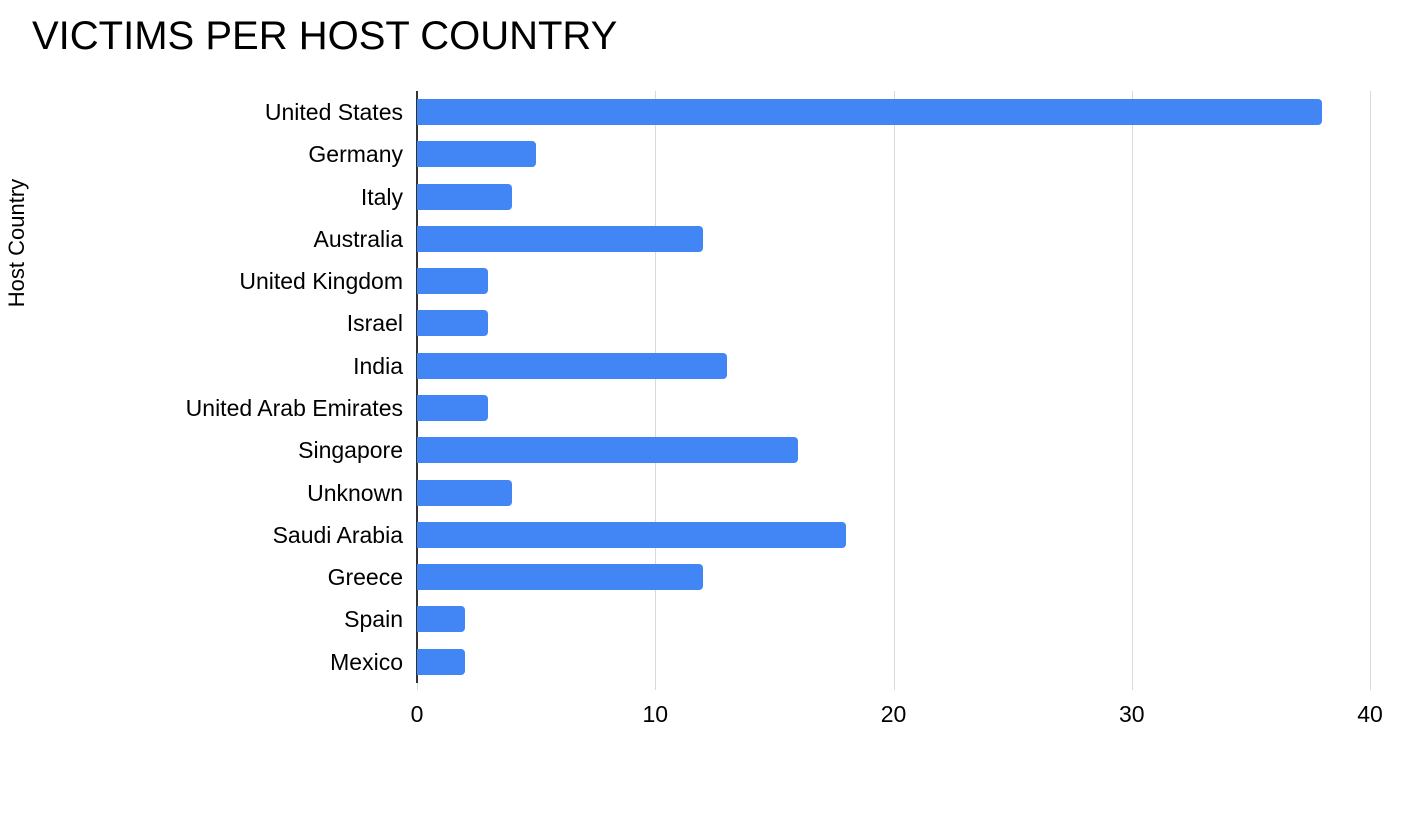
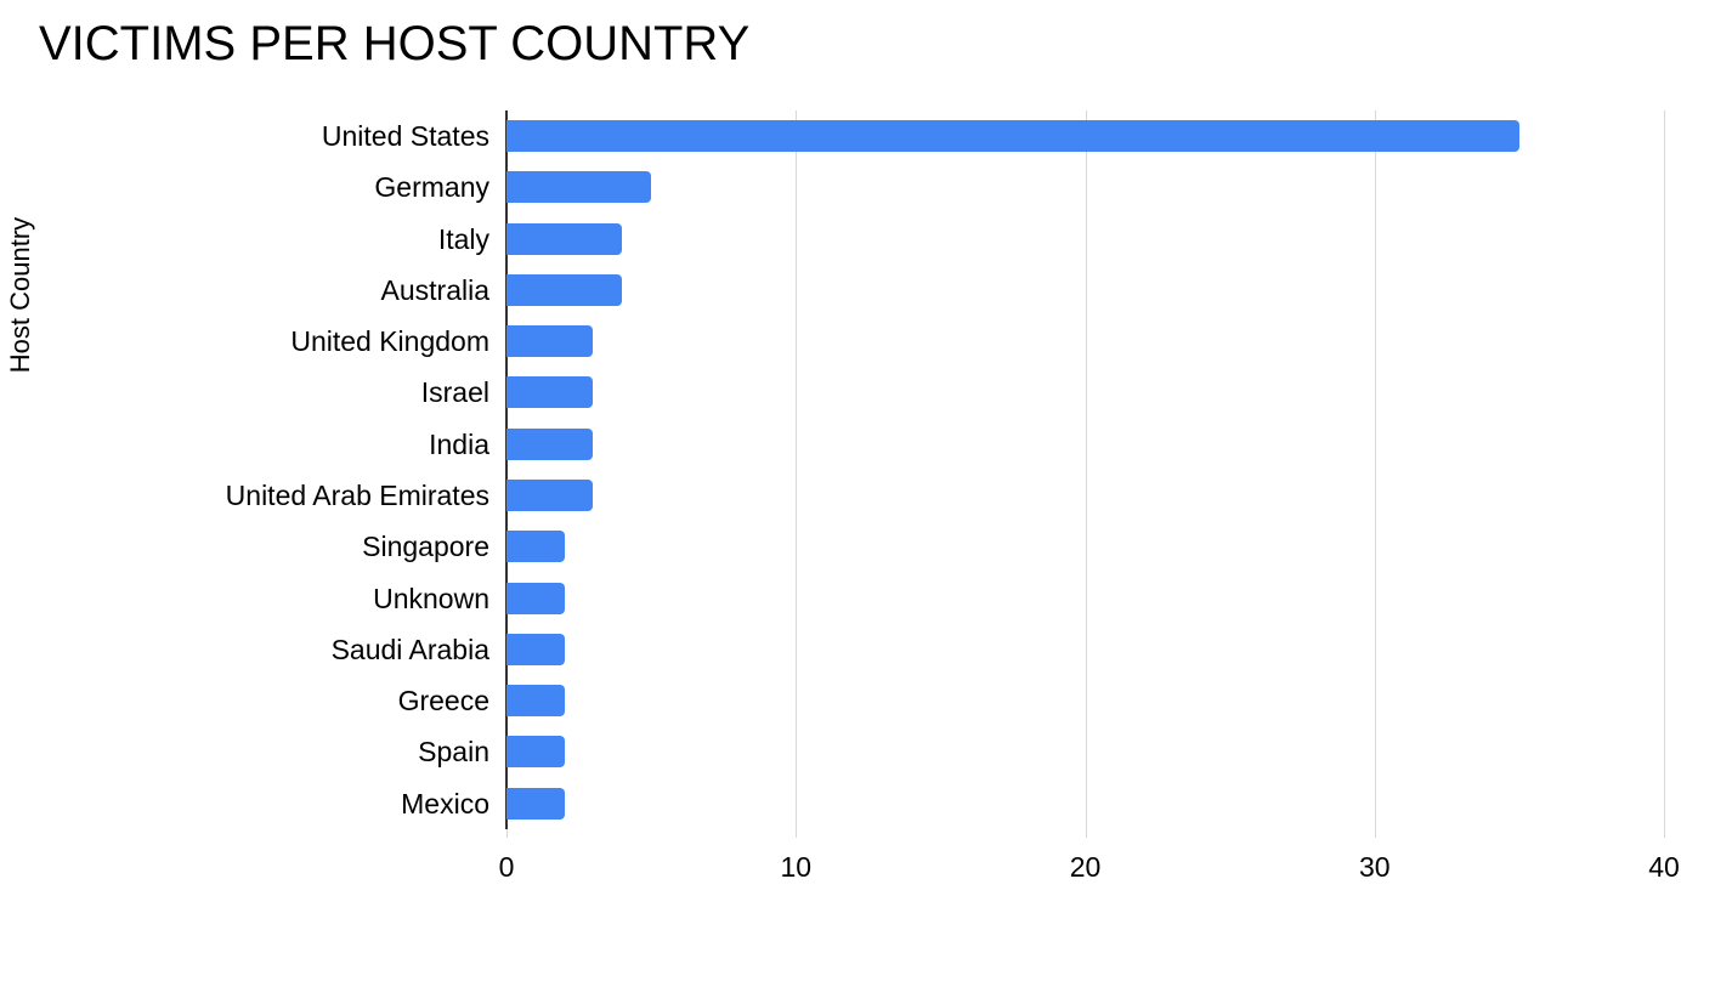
United States: 38 -> 35
Australia: 12 -> 4
India: 13 -> 3
Singapore: 16 -> 2
Unknown: 4 -> 2
Saudi Arabia: 18 -> 2
Greece: 12 -> 2
